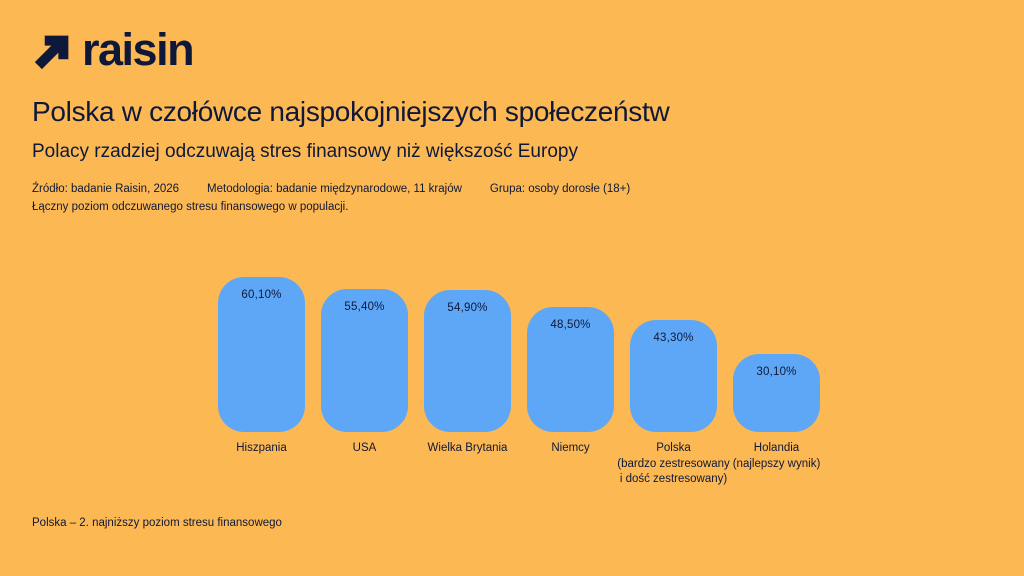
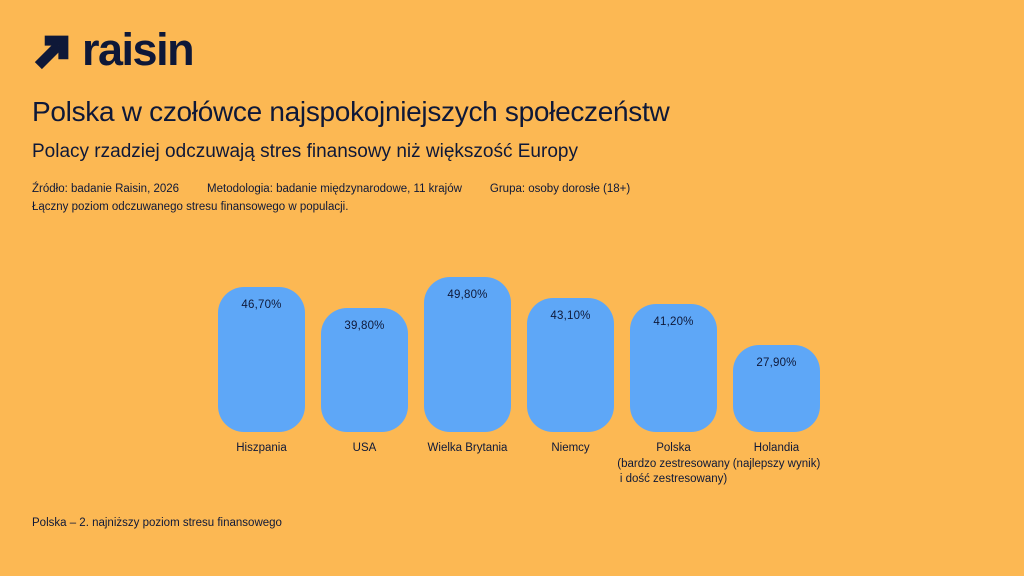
Hiszpania: 60,10% -> 46,70%
USA: 55,40% -> 39,80%
Wielka Brytania: 54,90% -> 49,80%
Niemcy: 48,50% -> 43,10%
Polska (bardzo zestresowany i dość zestresowany): 43,30% -> 41,20%
Holandia (najlepszy wynik): 30,10% -> 27,90%
